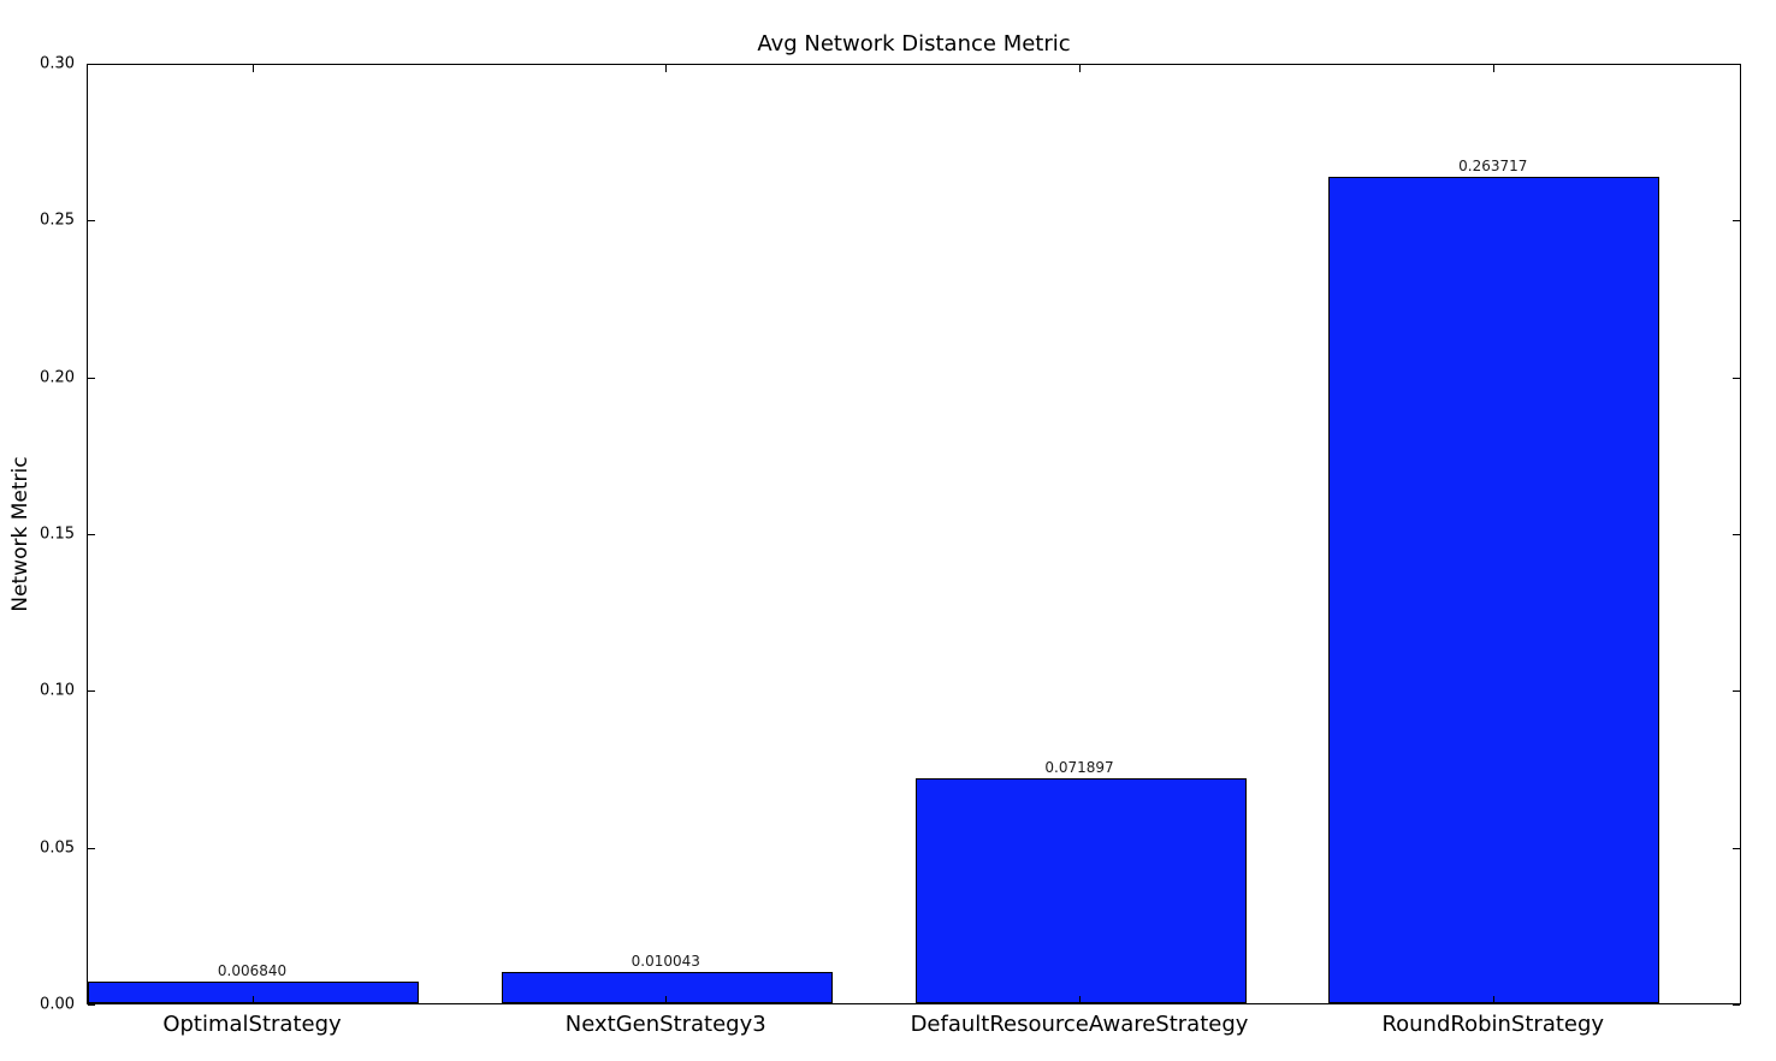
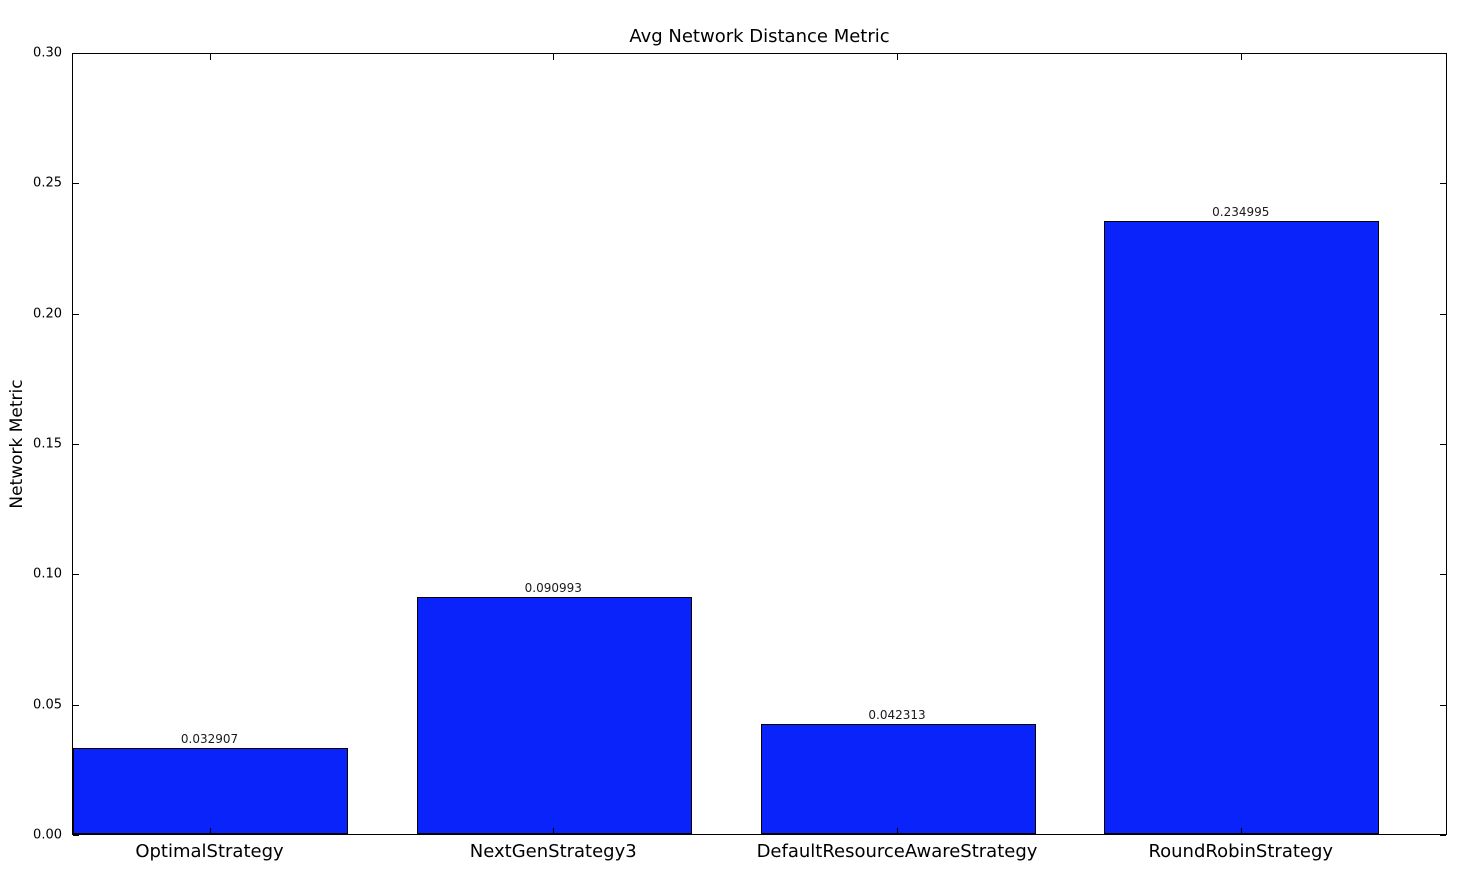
OptimalStrategy: 0.006840 -> 0.032907
NextGenStrategy3: 0.010043 -> 0.090993
DefaultResourceAwareStrategy: 0.071897 -> 0.042313
RoundRobinStrategy: 0.263717 -> 0.234995
